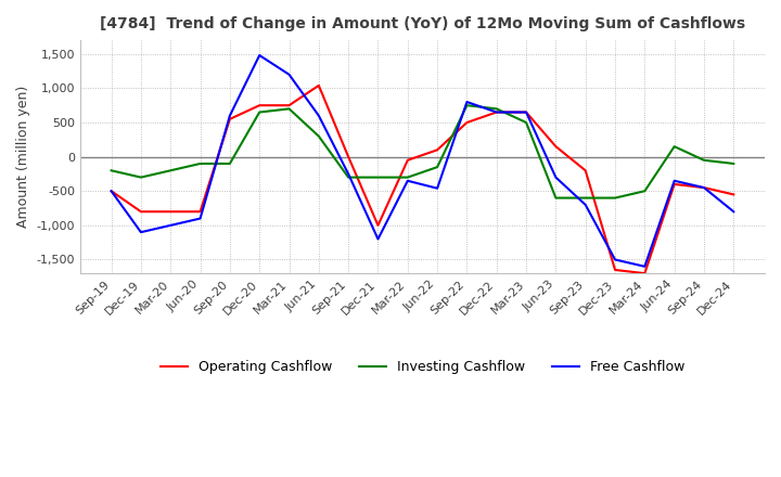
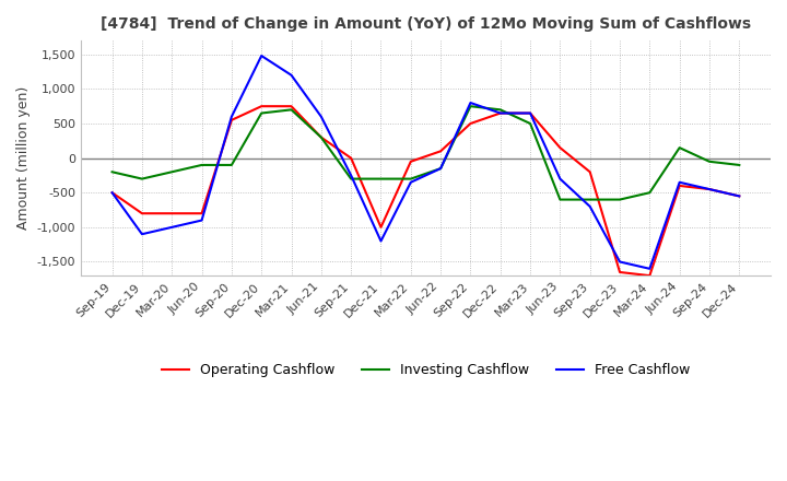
Operating Cashflow/Jun-21: 1,040 -> 300
Free Cashflow/Jun-22: -460 -> -150
Free Cashflow/Dec-24: -800 -> -550
